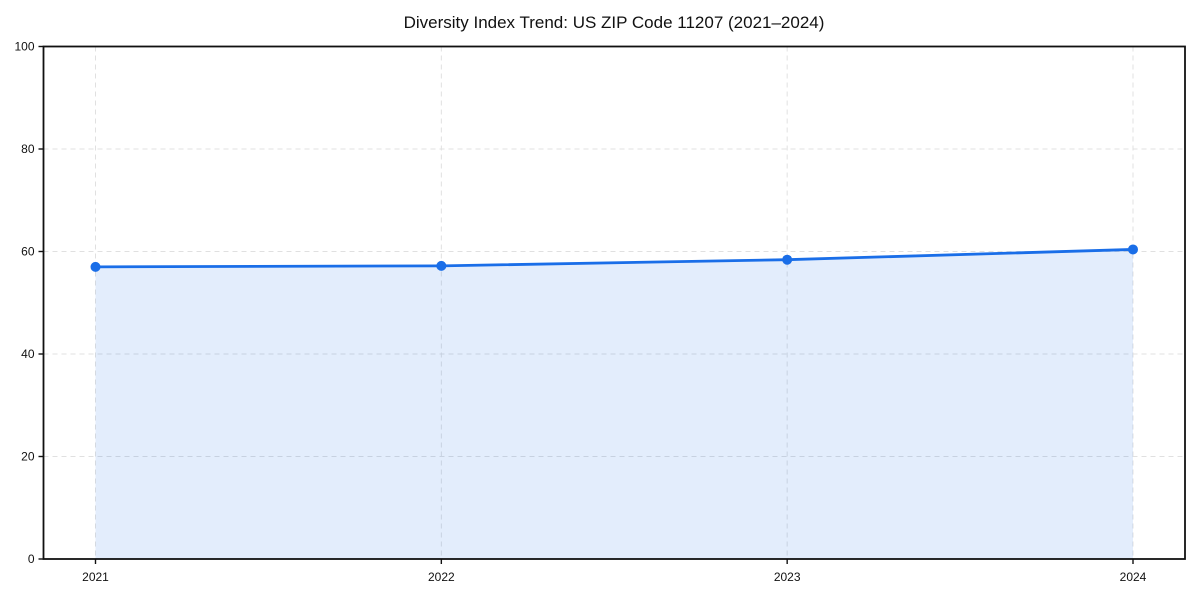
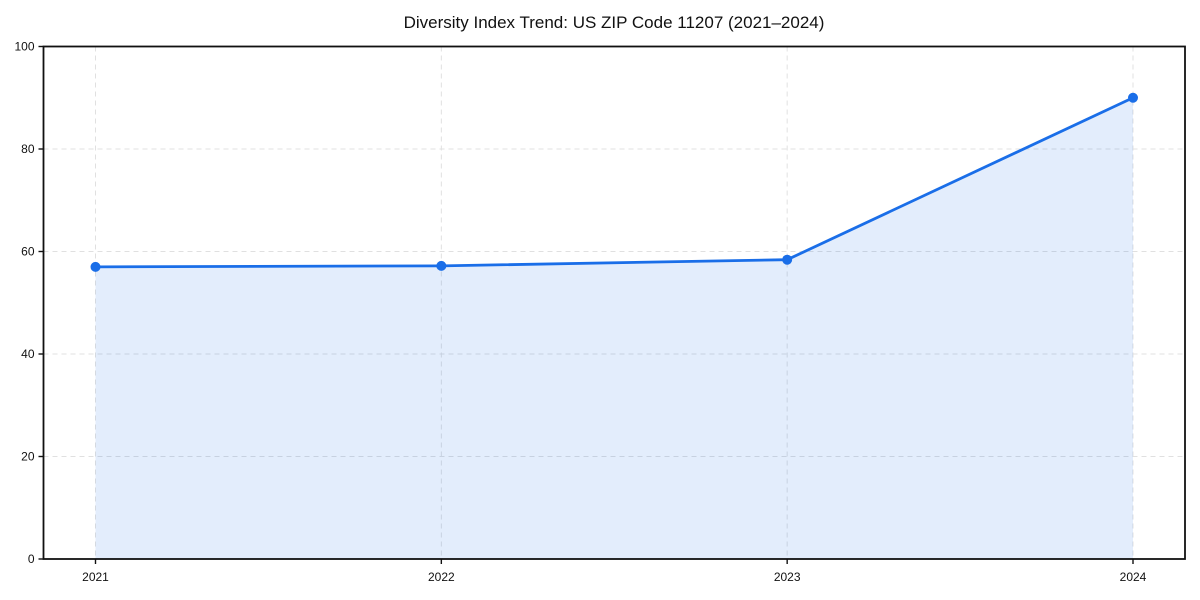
2024: 60 -> 90
